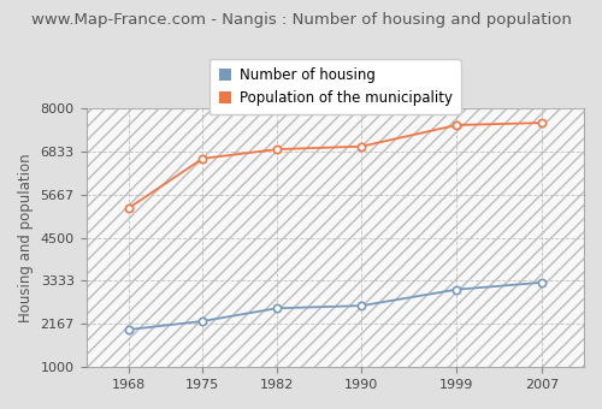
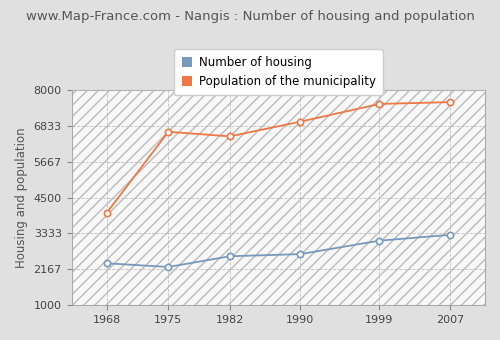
Number of housing/1968: 2000 -> 2350
Population of the municipality/1968: 5300 -> 4000
Population of the municipality/1982: 6900 -> 6500
